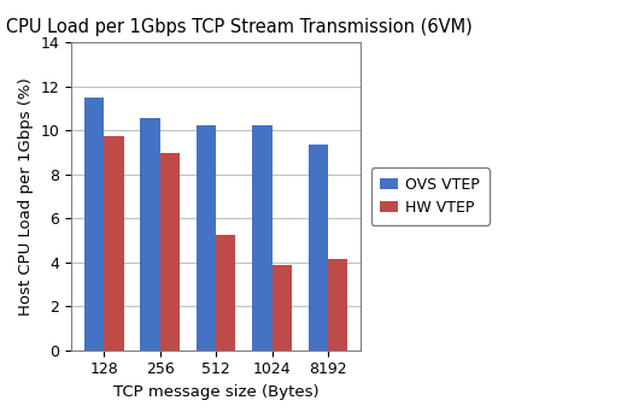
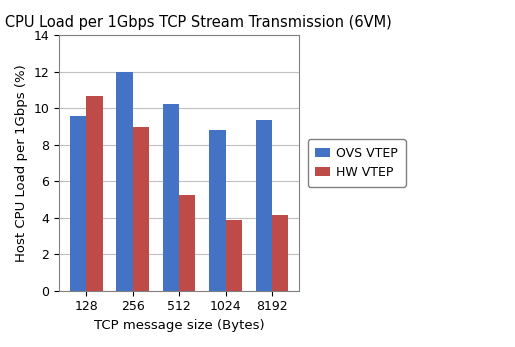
OVS VTEP/128: 11.5 -> 9.6
HW VTEP/128: 9.8 -> 10.7
OVS VTEP/256: 10.6 -> 12.0
OVS VTEP/1024: 10.2 -> 8.8
